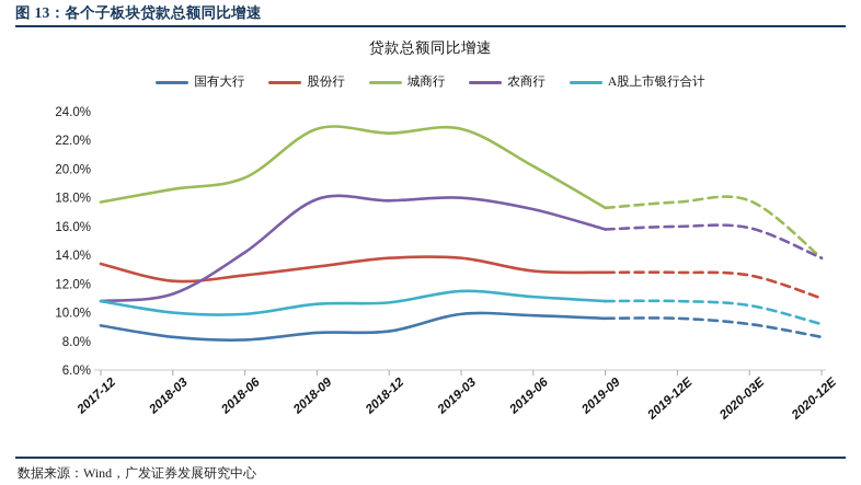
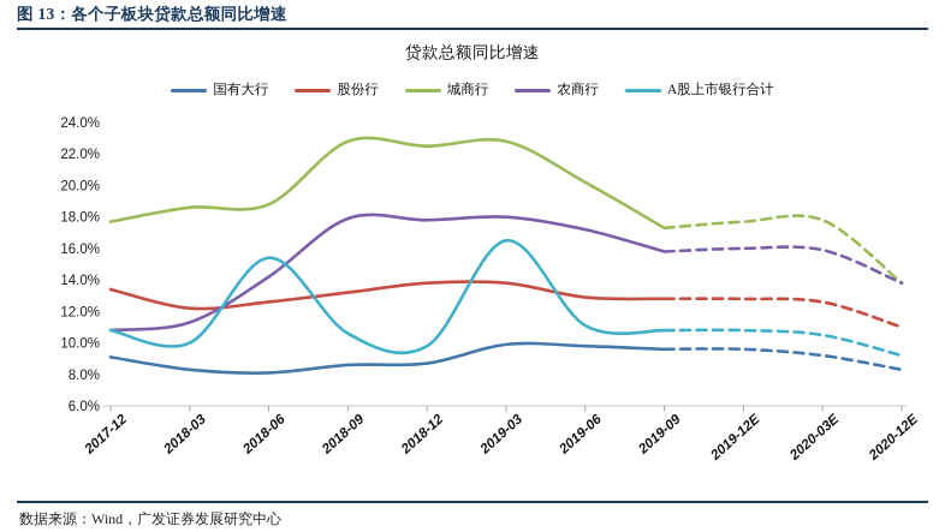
城商行/2018-06: 19.4% -> 18.8%
A股上市银行合计/2018-06: 9.9% -> 15.4%
A股上市银行合计/2018-12: 10.7% -> 9.8%
A股上市银行合计/2019-03: 11.5% -> 16.5%
